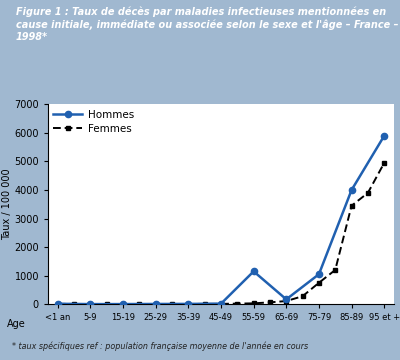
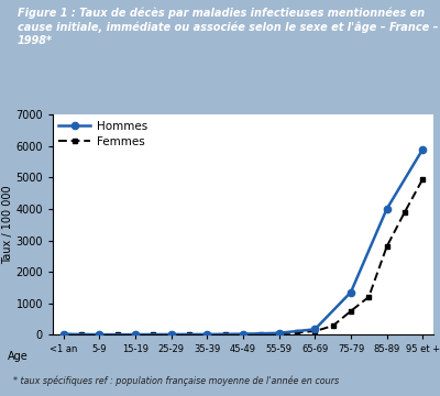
Hommes/55-59: 1150 -> 50
Hommes/75-79: 1050 -> 1350
Femmes/85-89: 3450 -> 2800
